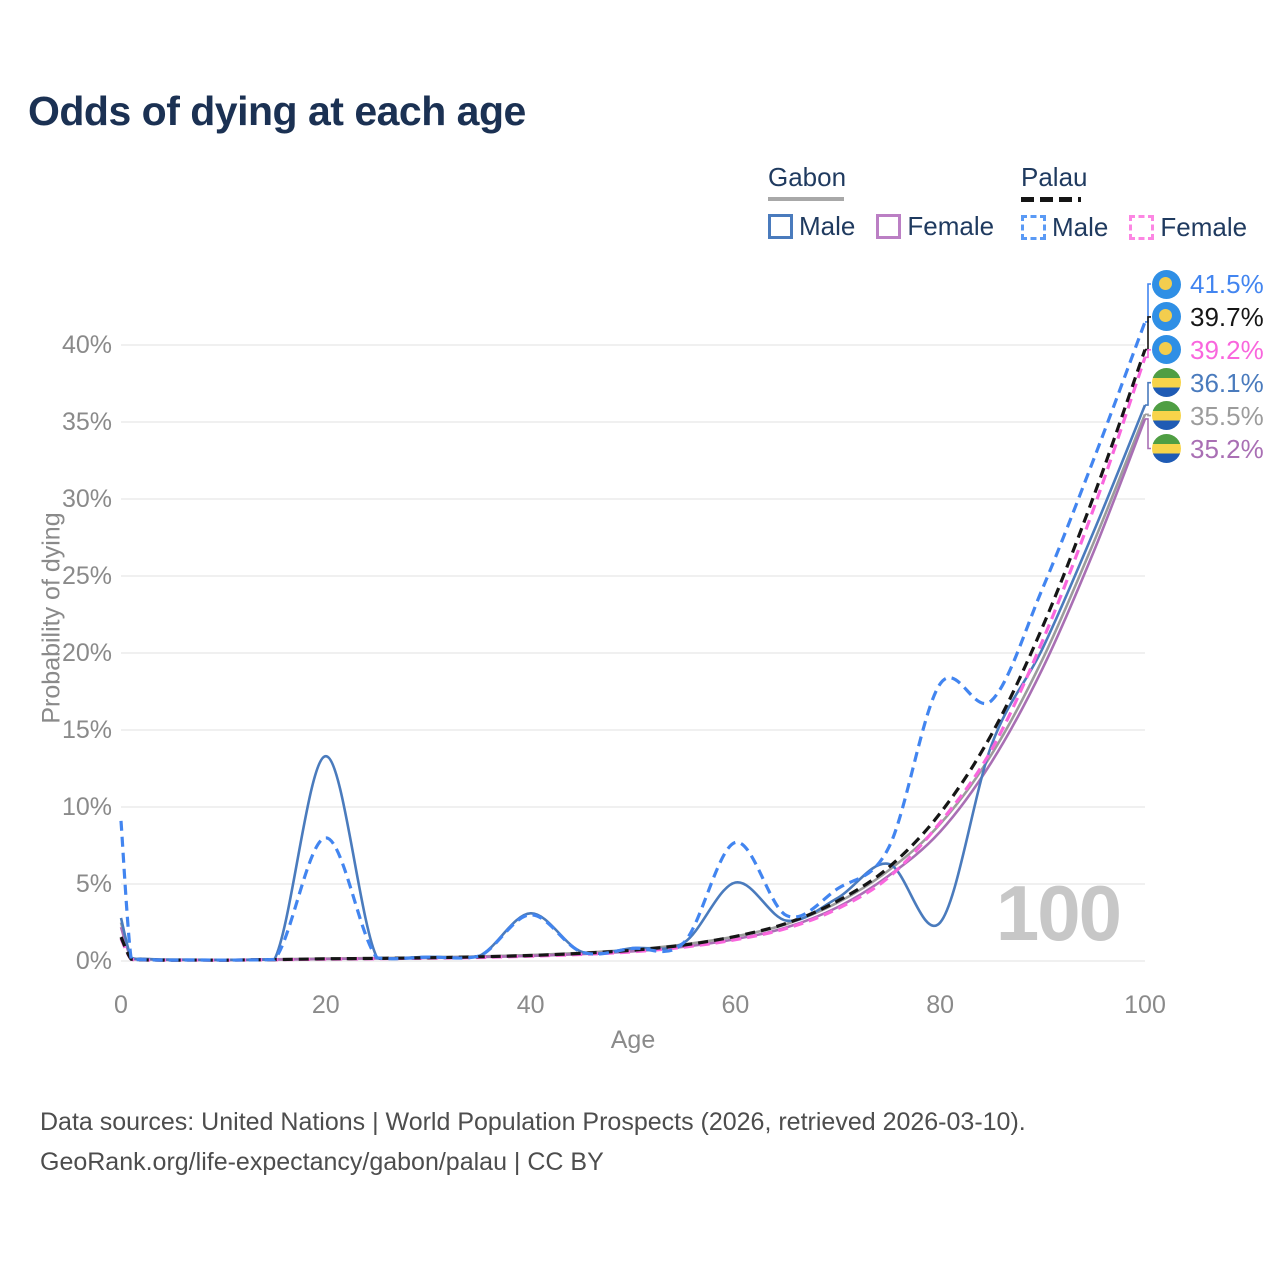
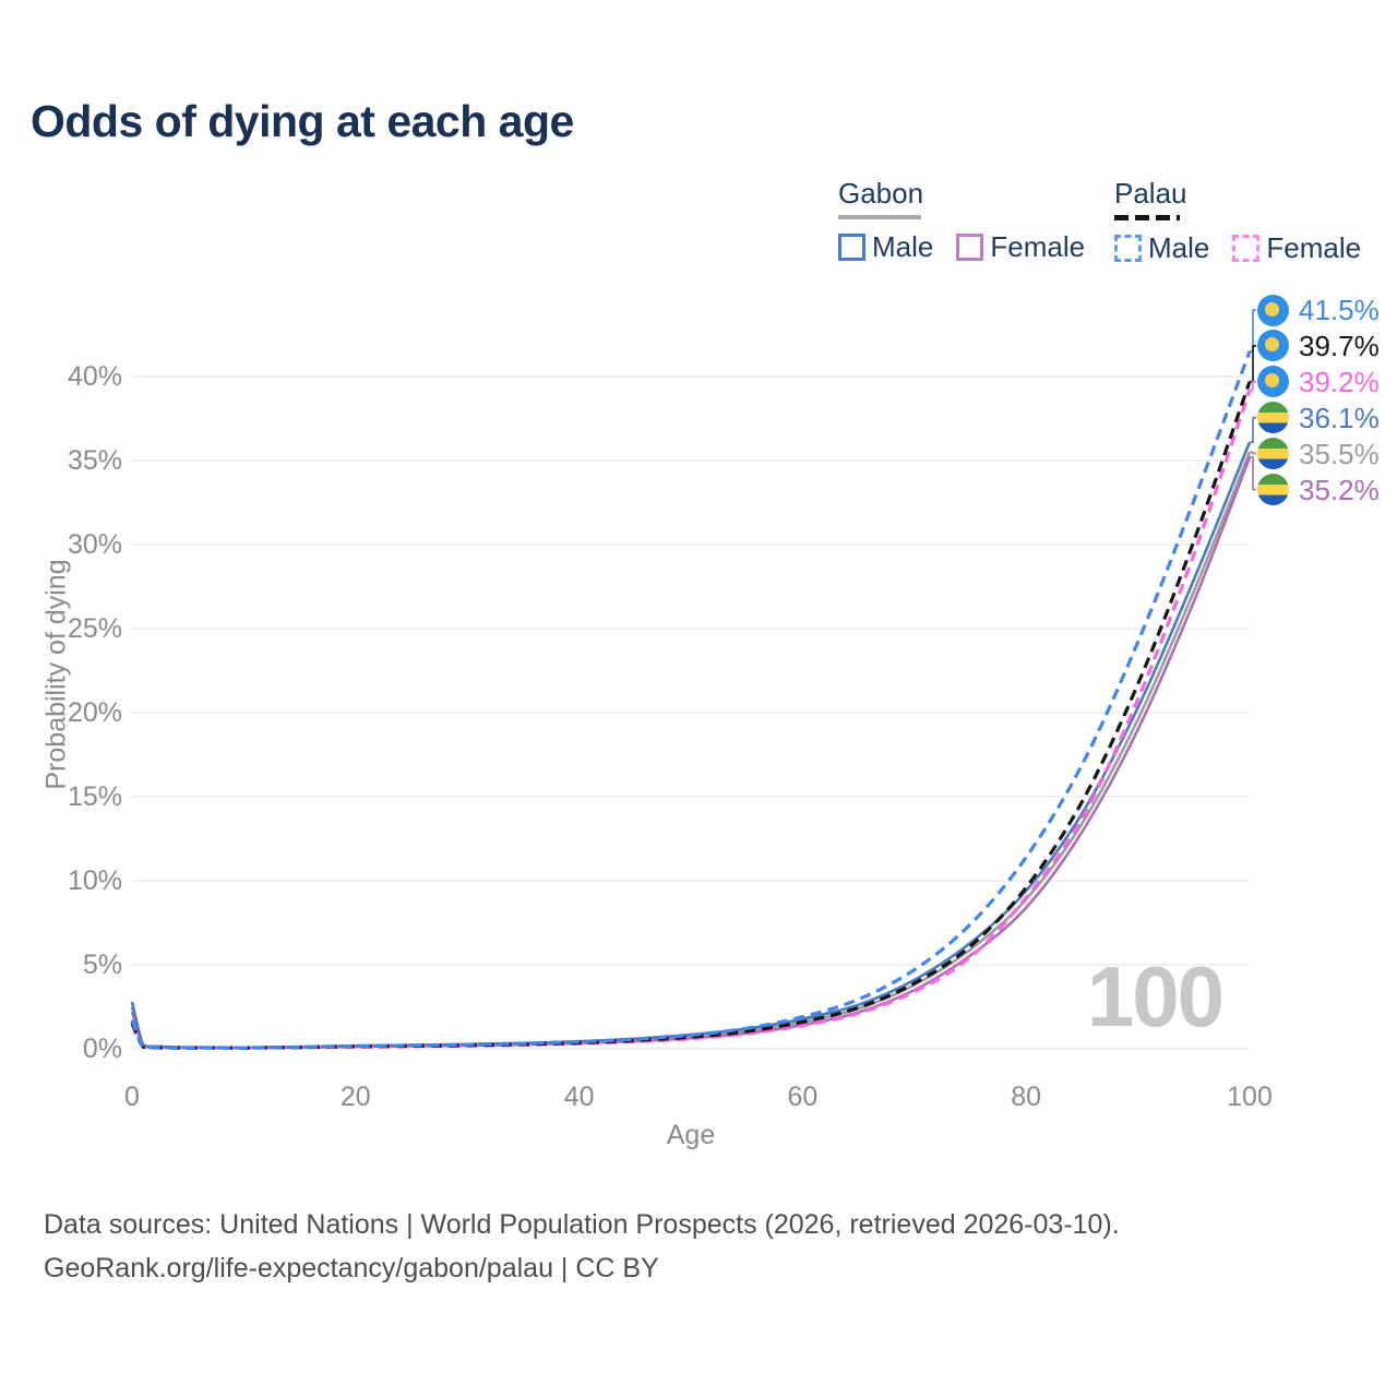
Palau Male/0: 9.1% -> 1.7%
Gabon Male/20: 13.3% -> 0.2%
Palau Male/20: 8.0% -> 0.2%
Gabon Male/40: 3.1% -> 0.4%
Palau Male/40: 3.0% -> 0.4%
Gabon Male/60: 5.1% -> 1.8%
Palau Male/60: 7.7% -> 1.9%
Gabon Male/80: 2.5% -> 9.4%
Palau Male/80: 18.0% -> 11.4%
